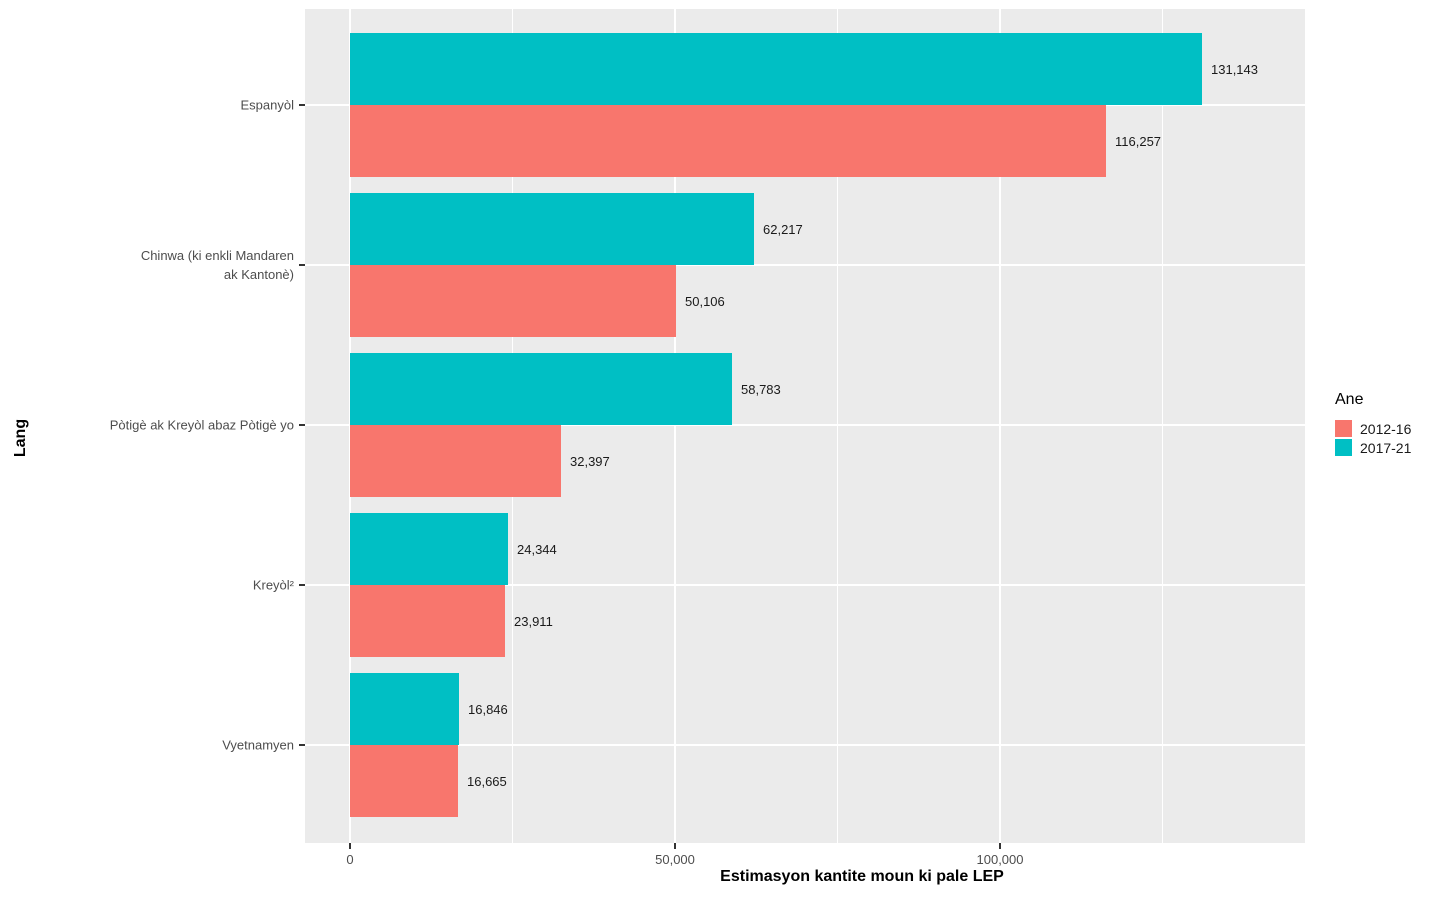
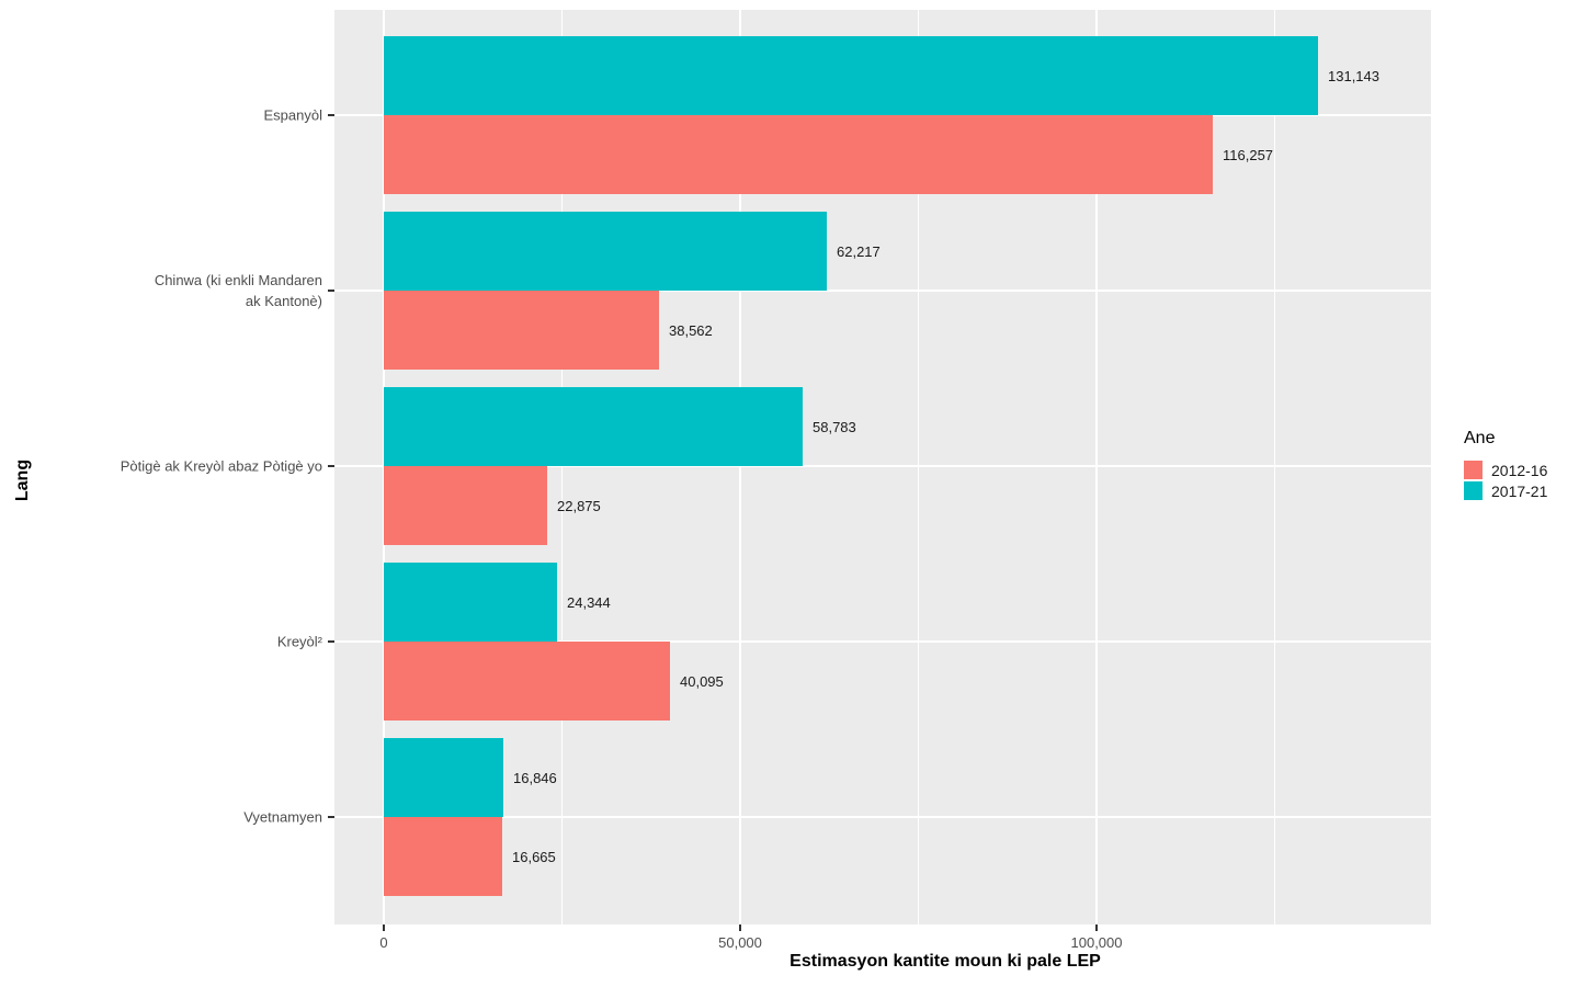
2012-16/Chinwa (ki enkli Mandaren ak Kantonè): 50,106 -> 38,562
2012-16/Pòtigè ak Kreyòl abaz Pòtigè yo: 32,397 -> 22,875
2012-16/Kreyòl²: 23,911 -> 40,095
